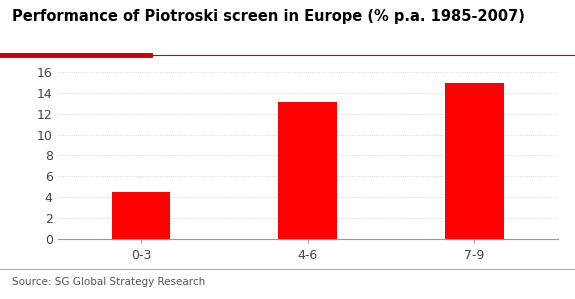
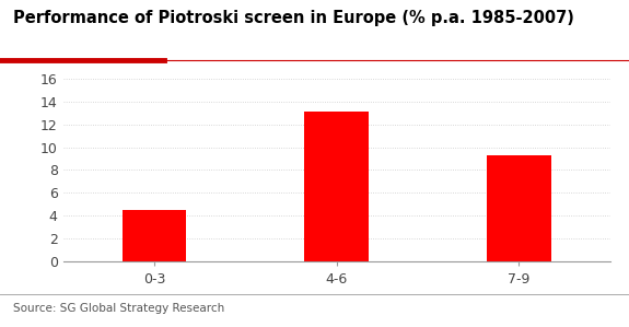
7-9: 14.9 -> 9.3
